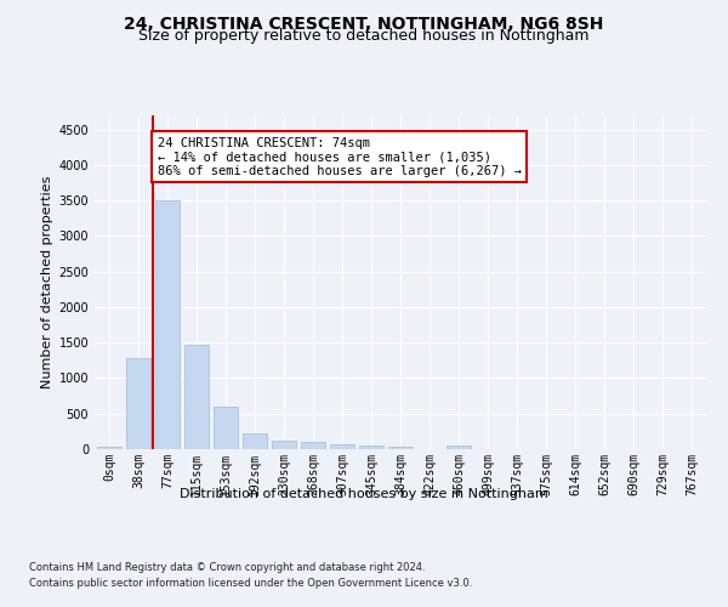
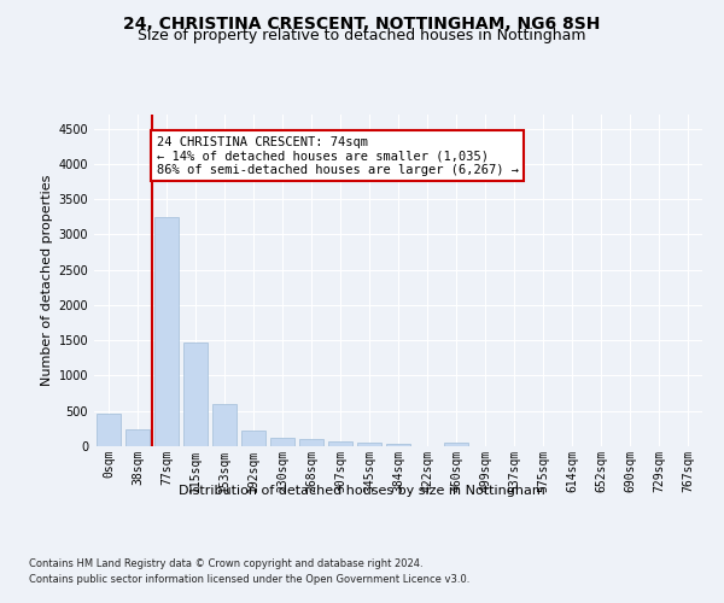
0sqm: 30 -> 460
38sqm: 1280 -> 240
77sqm: 3500 -> 3240
